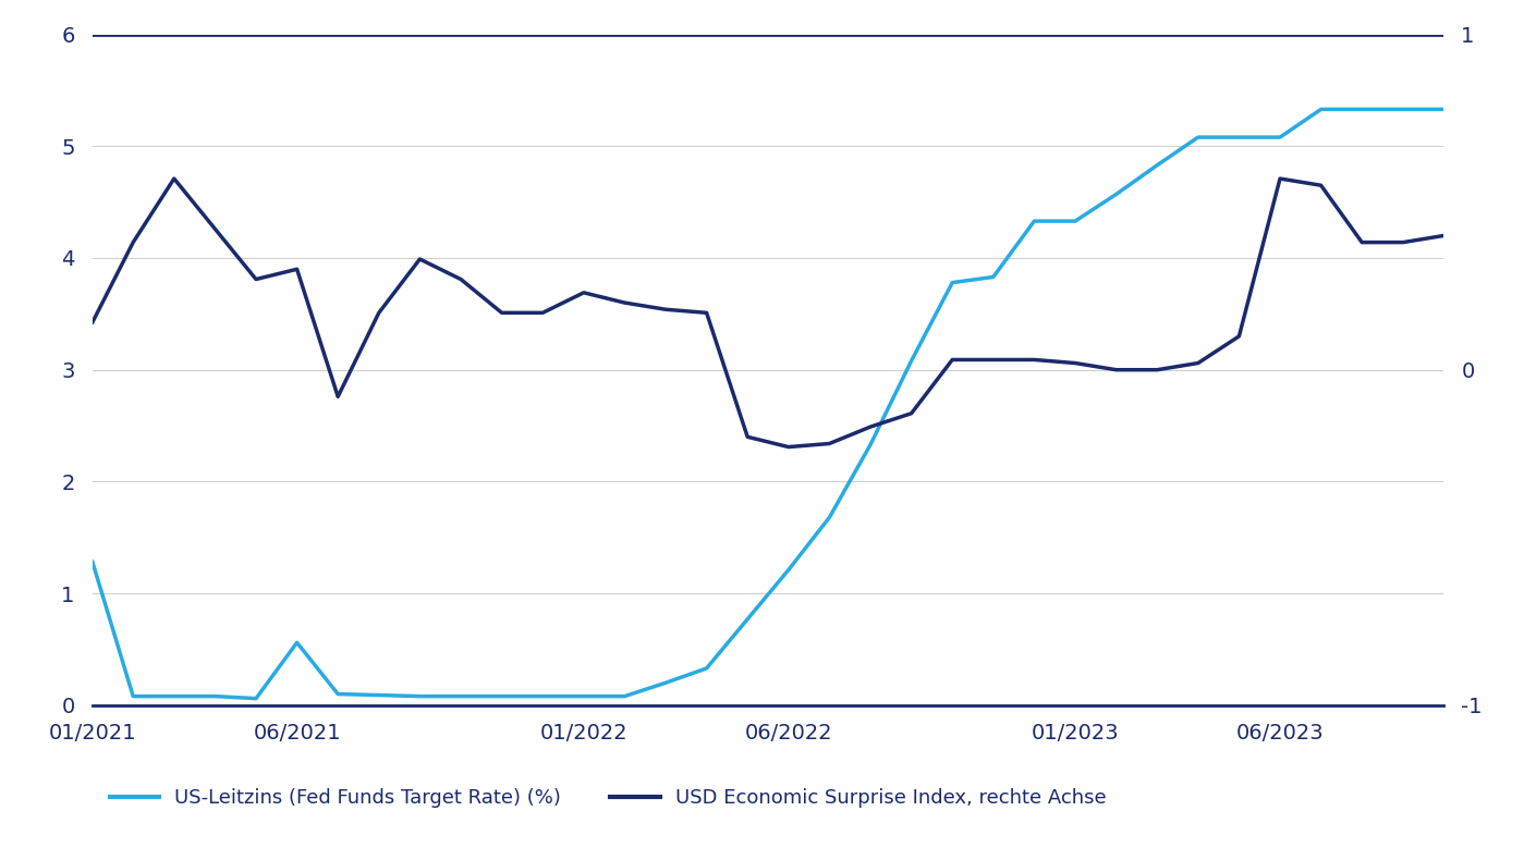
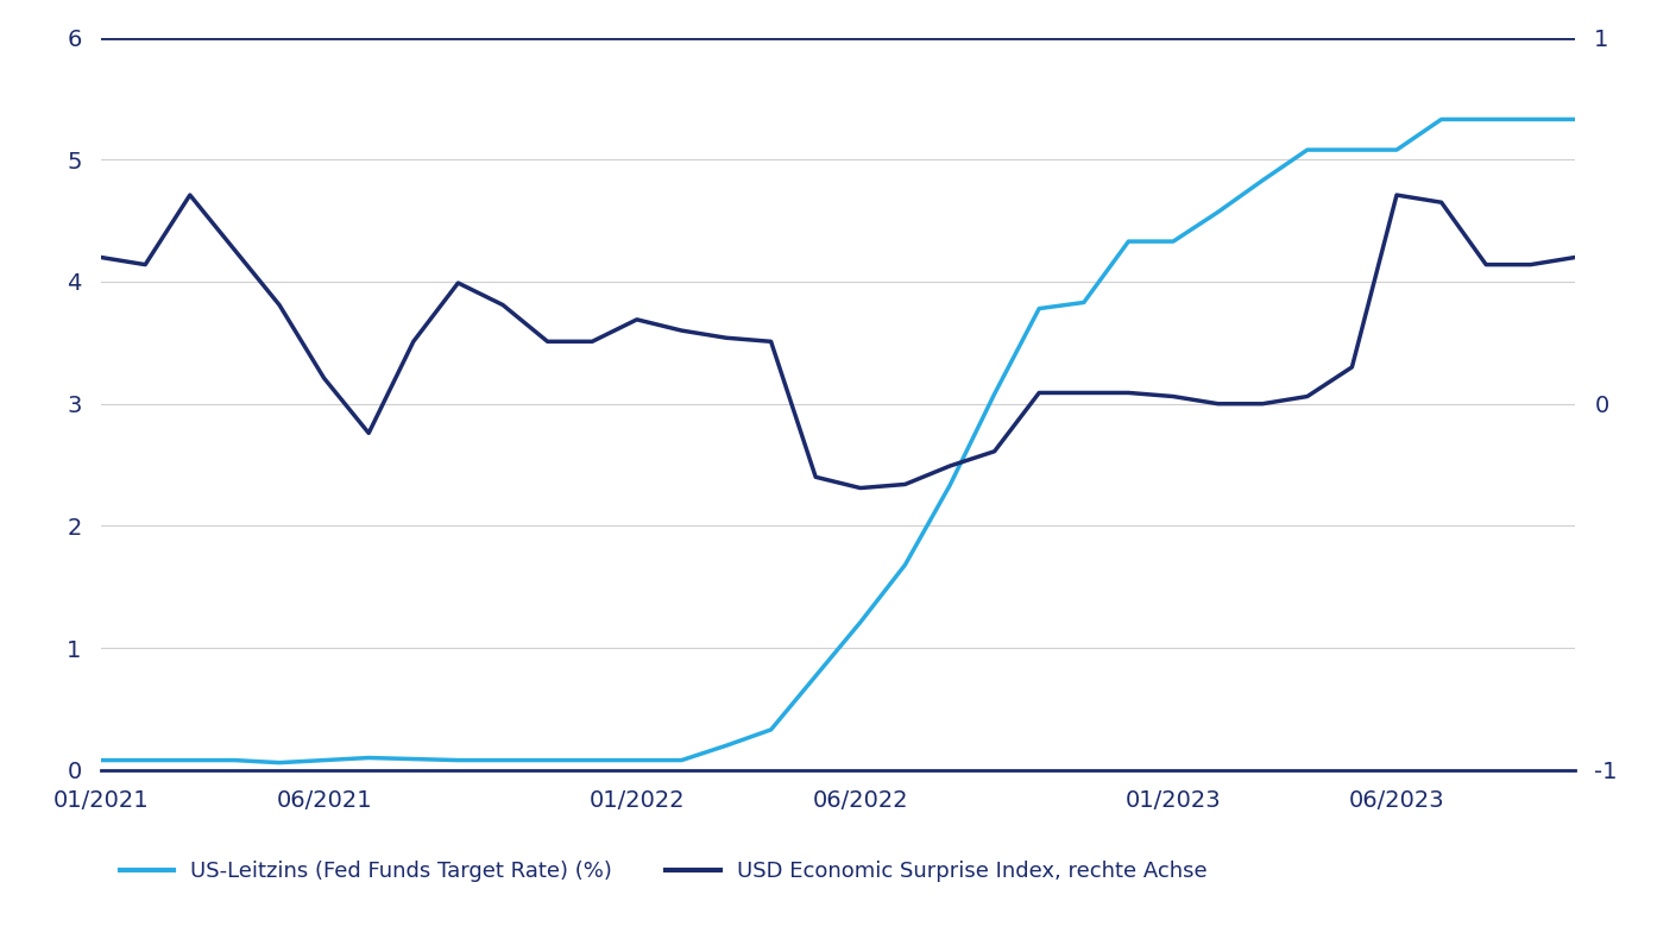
US-Leitzins (Fed Funds Target Rate) (%)/01/2021: 1.29 -> 0.08
USD Economic Surprise Index, rechte Achse/01/2021: 0.14 -> 0.40
US-Leitzins (Fed Funds Target Rate) (%)/06/2021: 0.56 -> 0.08
USD Economic Surprise Index, rechte Achse/06/2021: 0.30 -> 0.07
